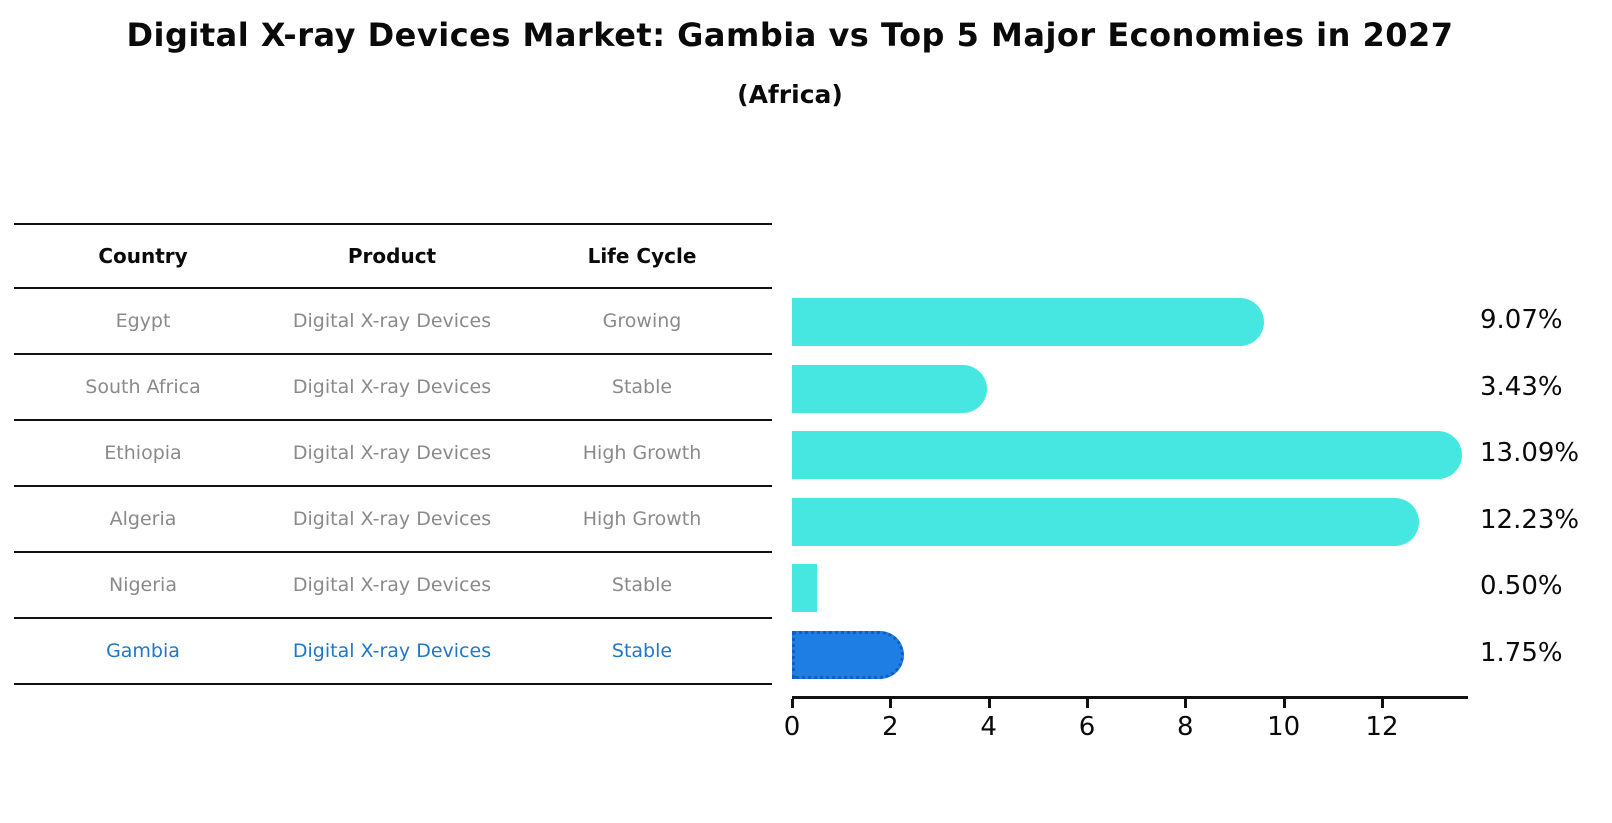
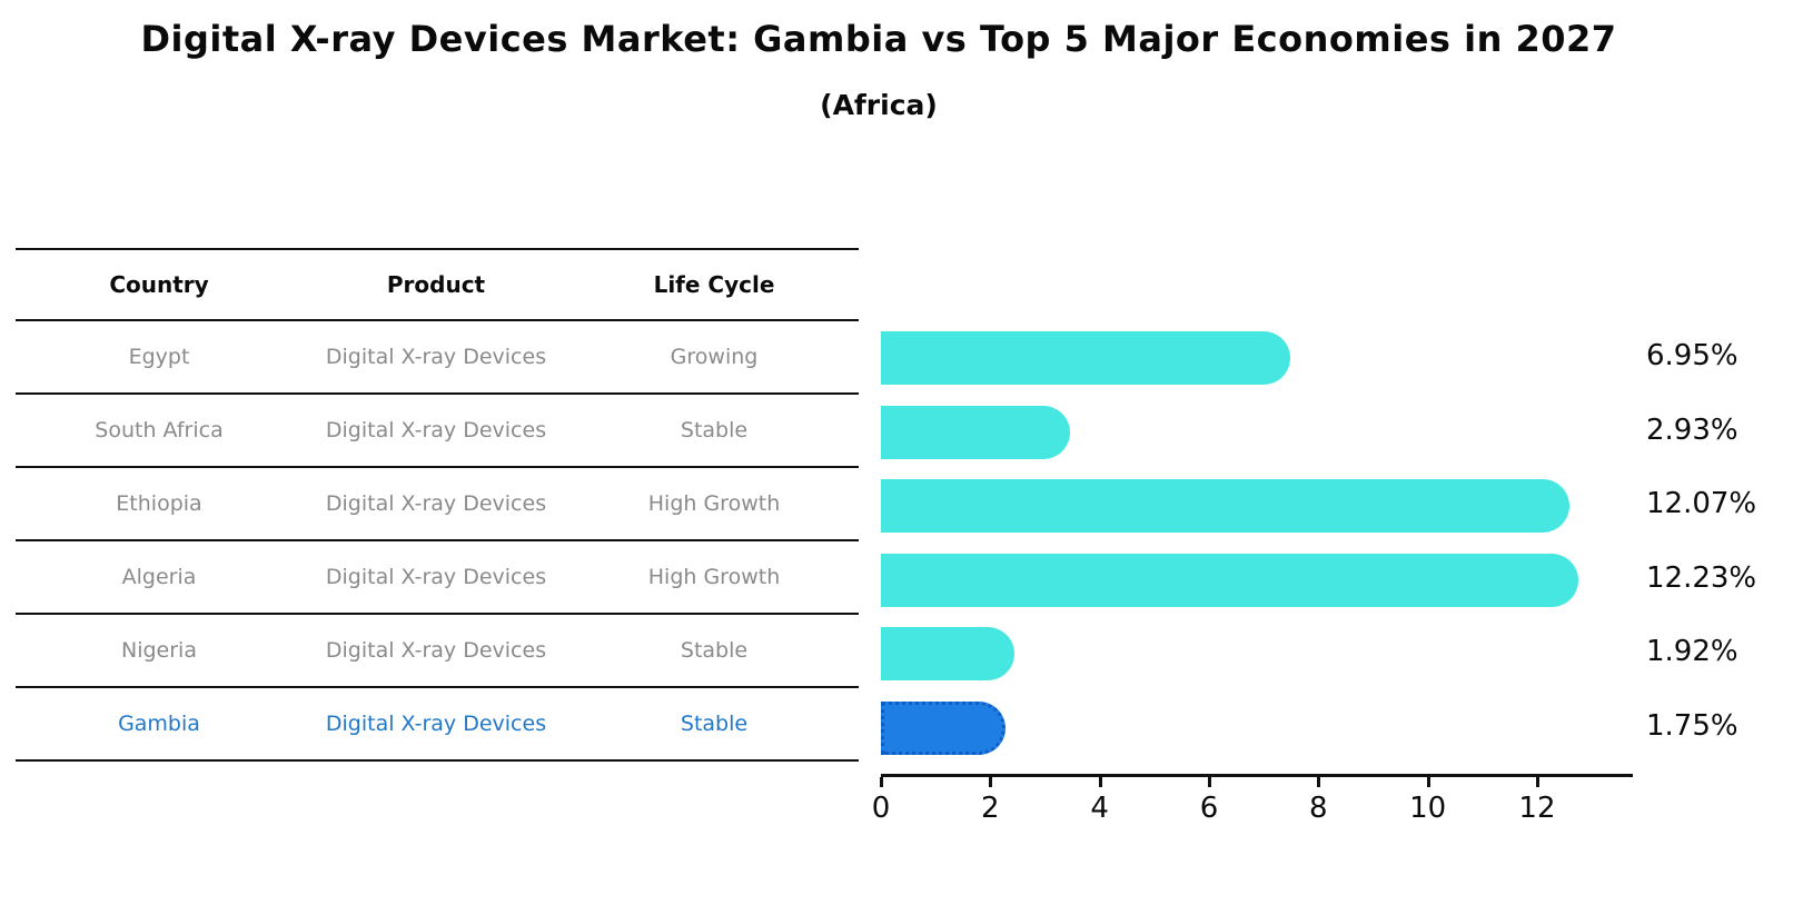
Egypt: 9.07% -> 6.95%
South Africa: 3.43% -> 2.93%
Ethiopia: 13.09% -> 12.07%
Nigeria: 0.50% -> 1.92%
